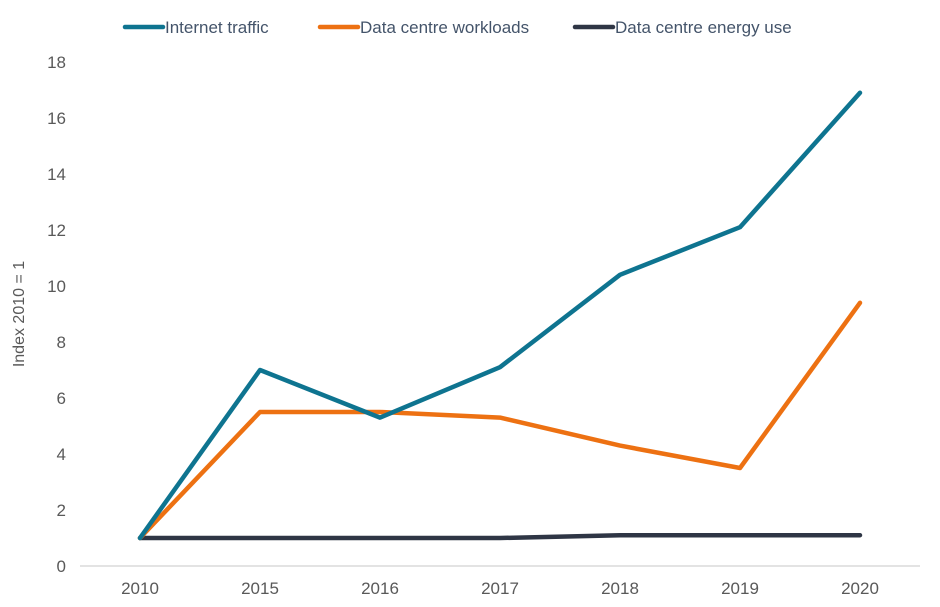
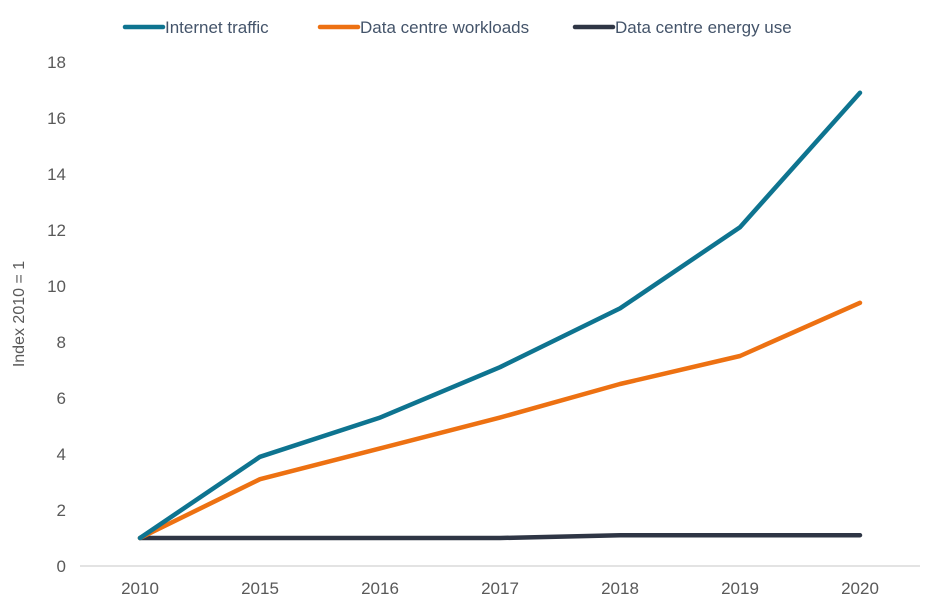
Internet traffic/2015: 7.0 -> 3.9
Data centre workloads/2015: 5.5 -> 3.1
Data centre workloads/2016: 5.5 -> 4.2
Internet traffic/2018: 10.4 -> 9.2
Data centre workloads/2018: 4.3 -> 6.5
Data centre workloads/2019: 3.5 -> 7.5
